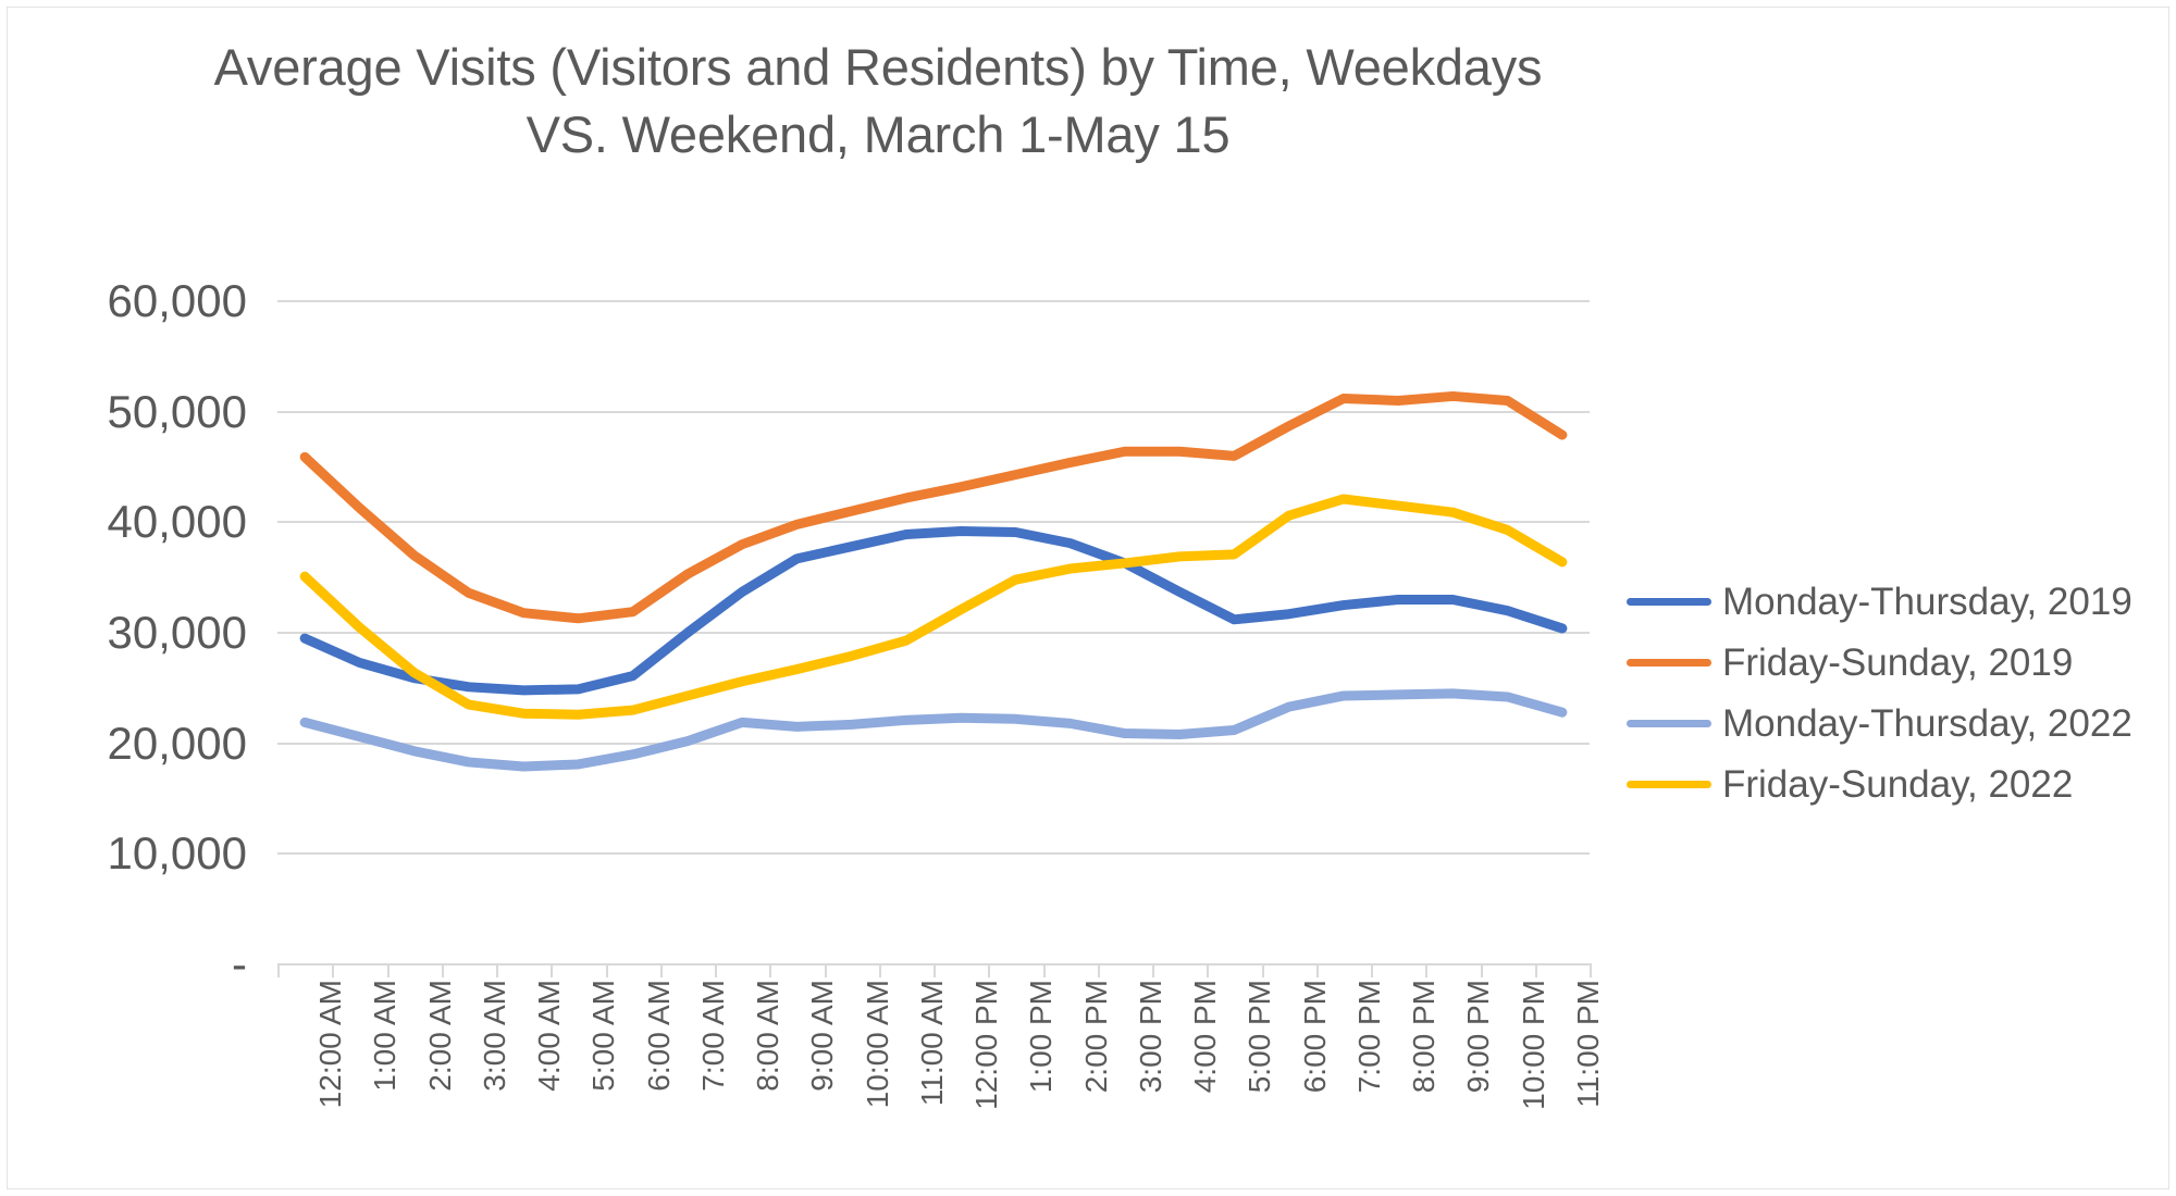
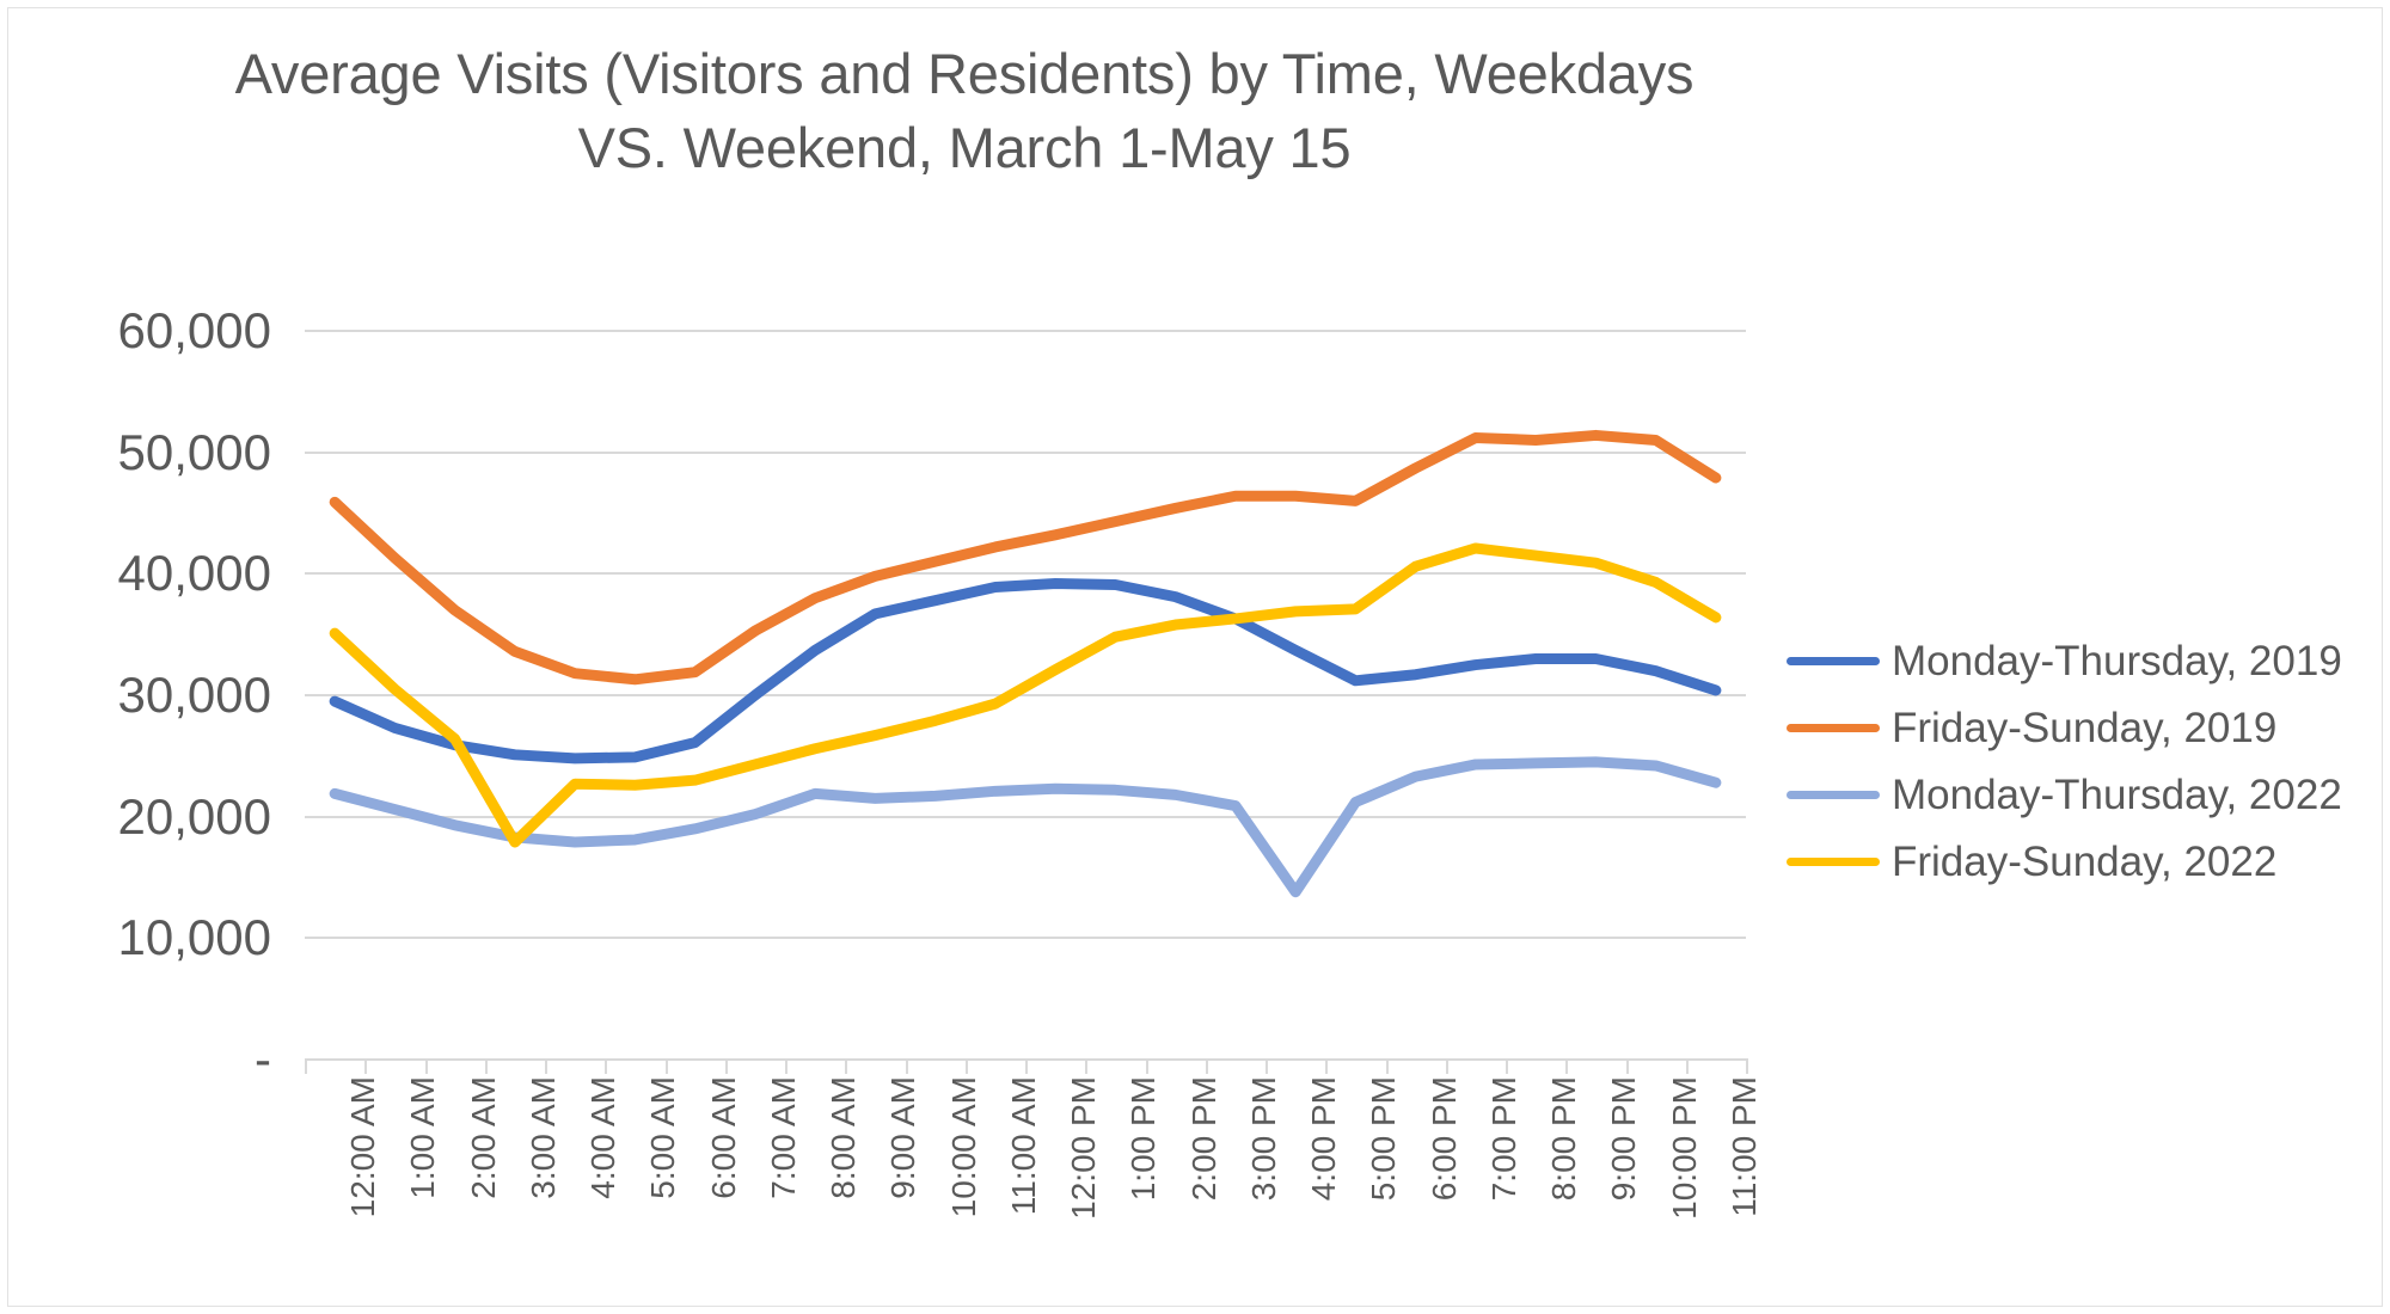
Friday-Sunday, 2022/3:00 AM: 23500 -> 17900
Monday-Thursday, 2022/4:00 PM: 20800 -> 13800
